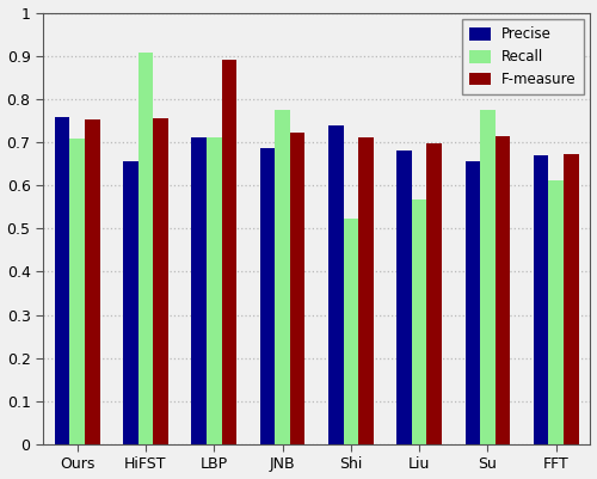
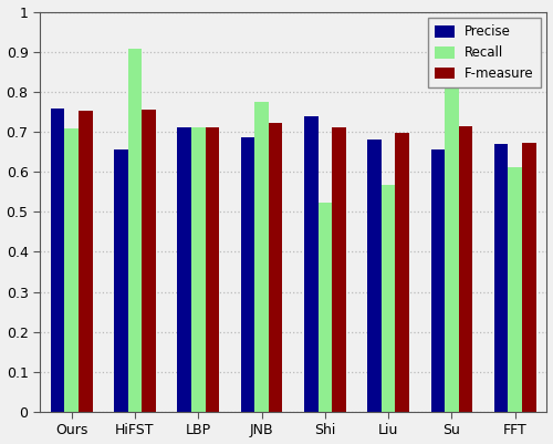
F-measure/LBP: 0.890 -> 0.712
Recall/Su: 0.775 -> 0.815
